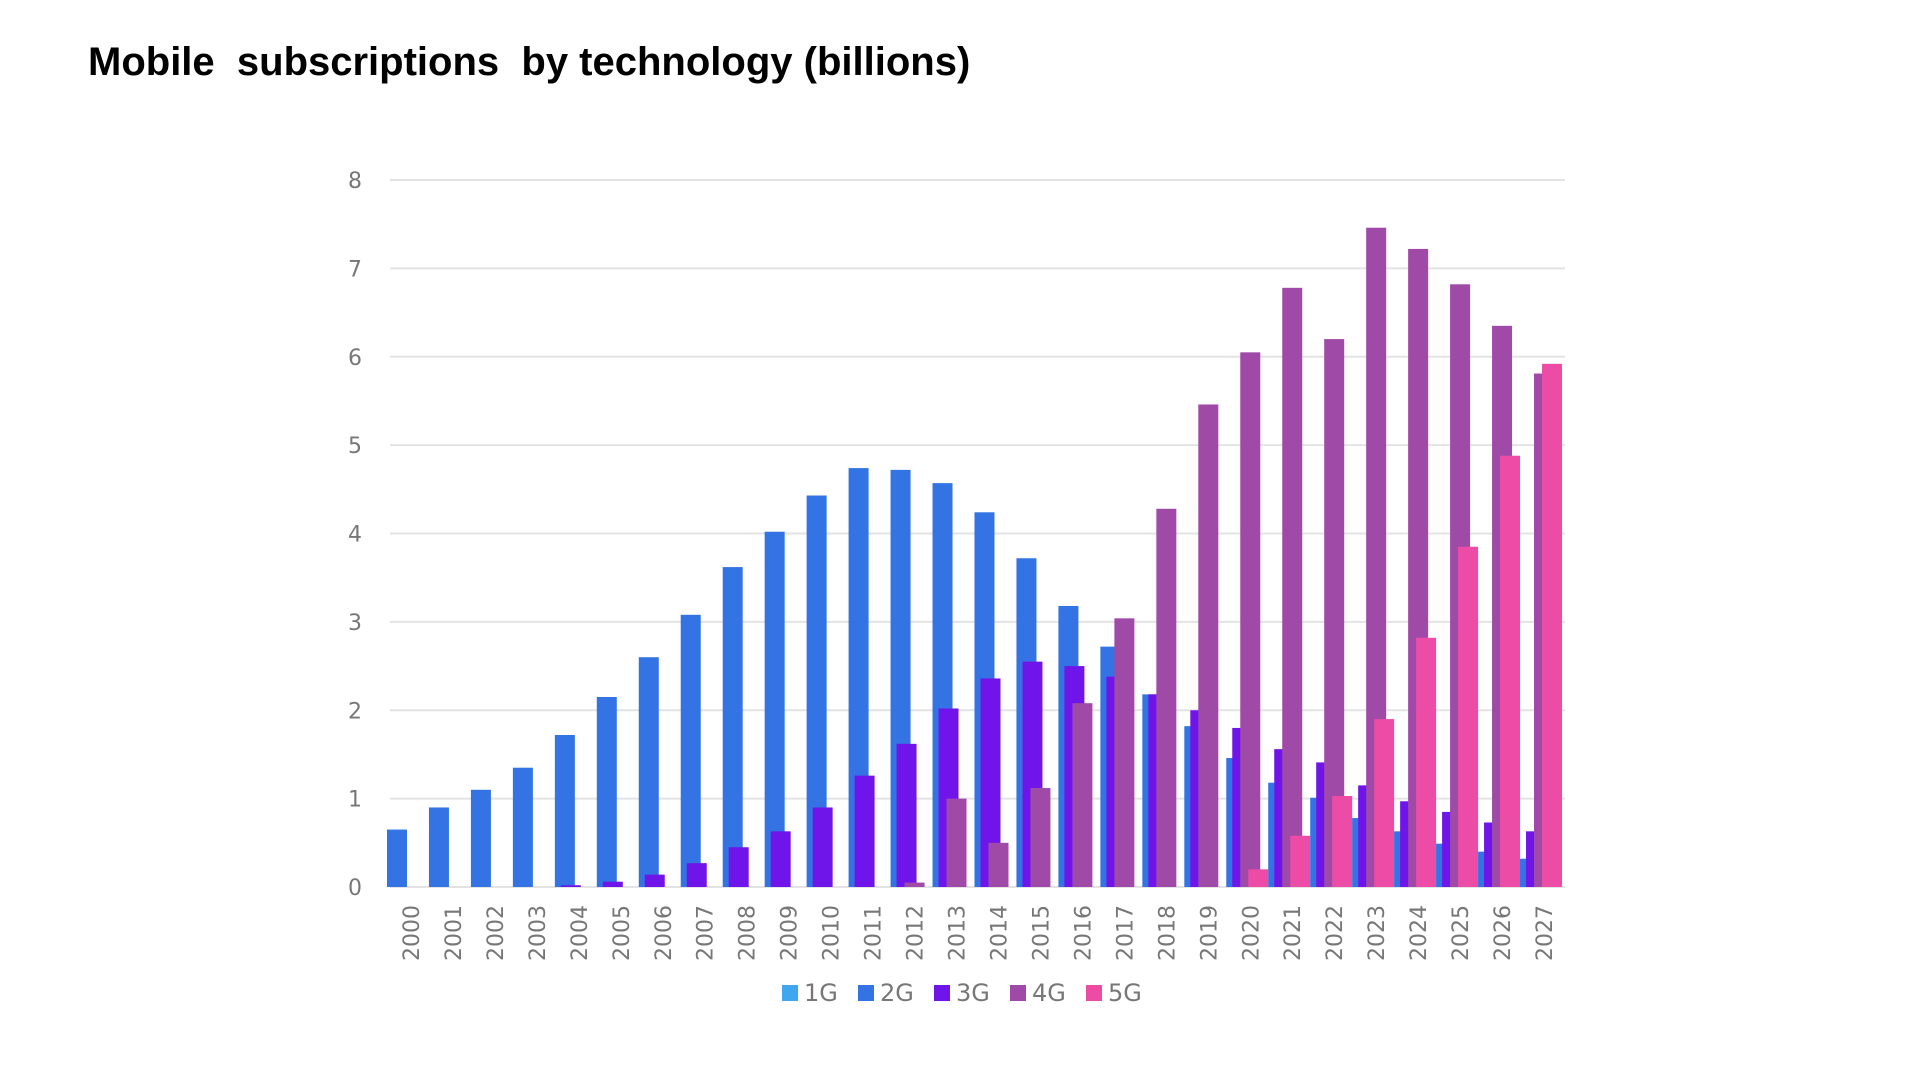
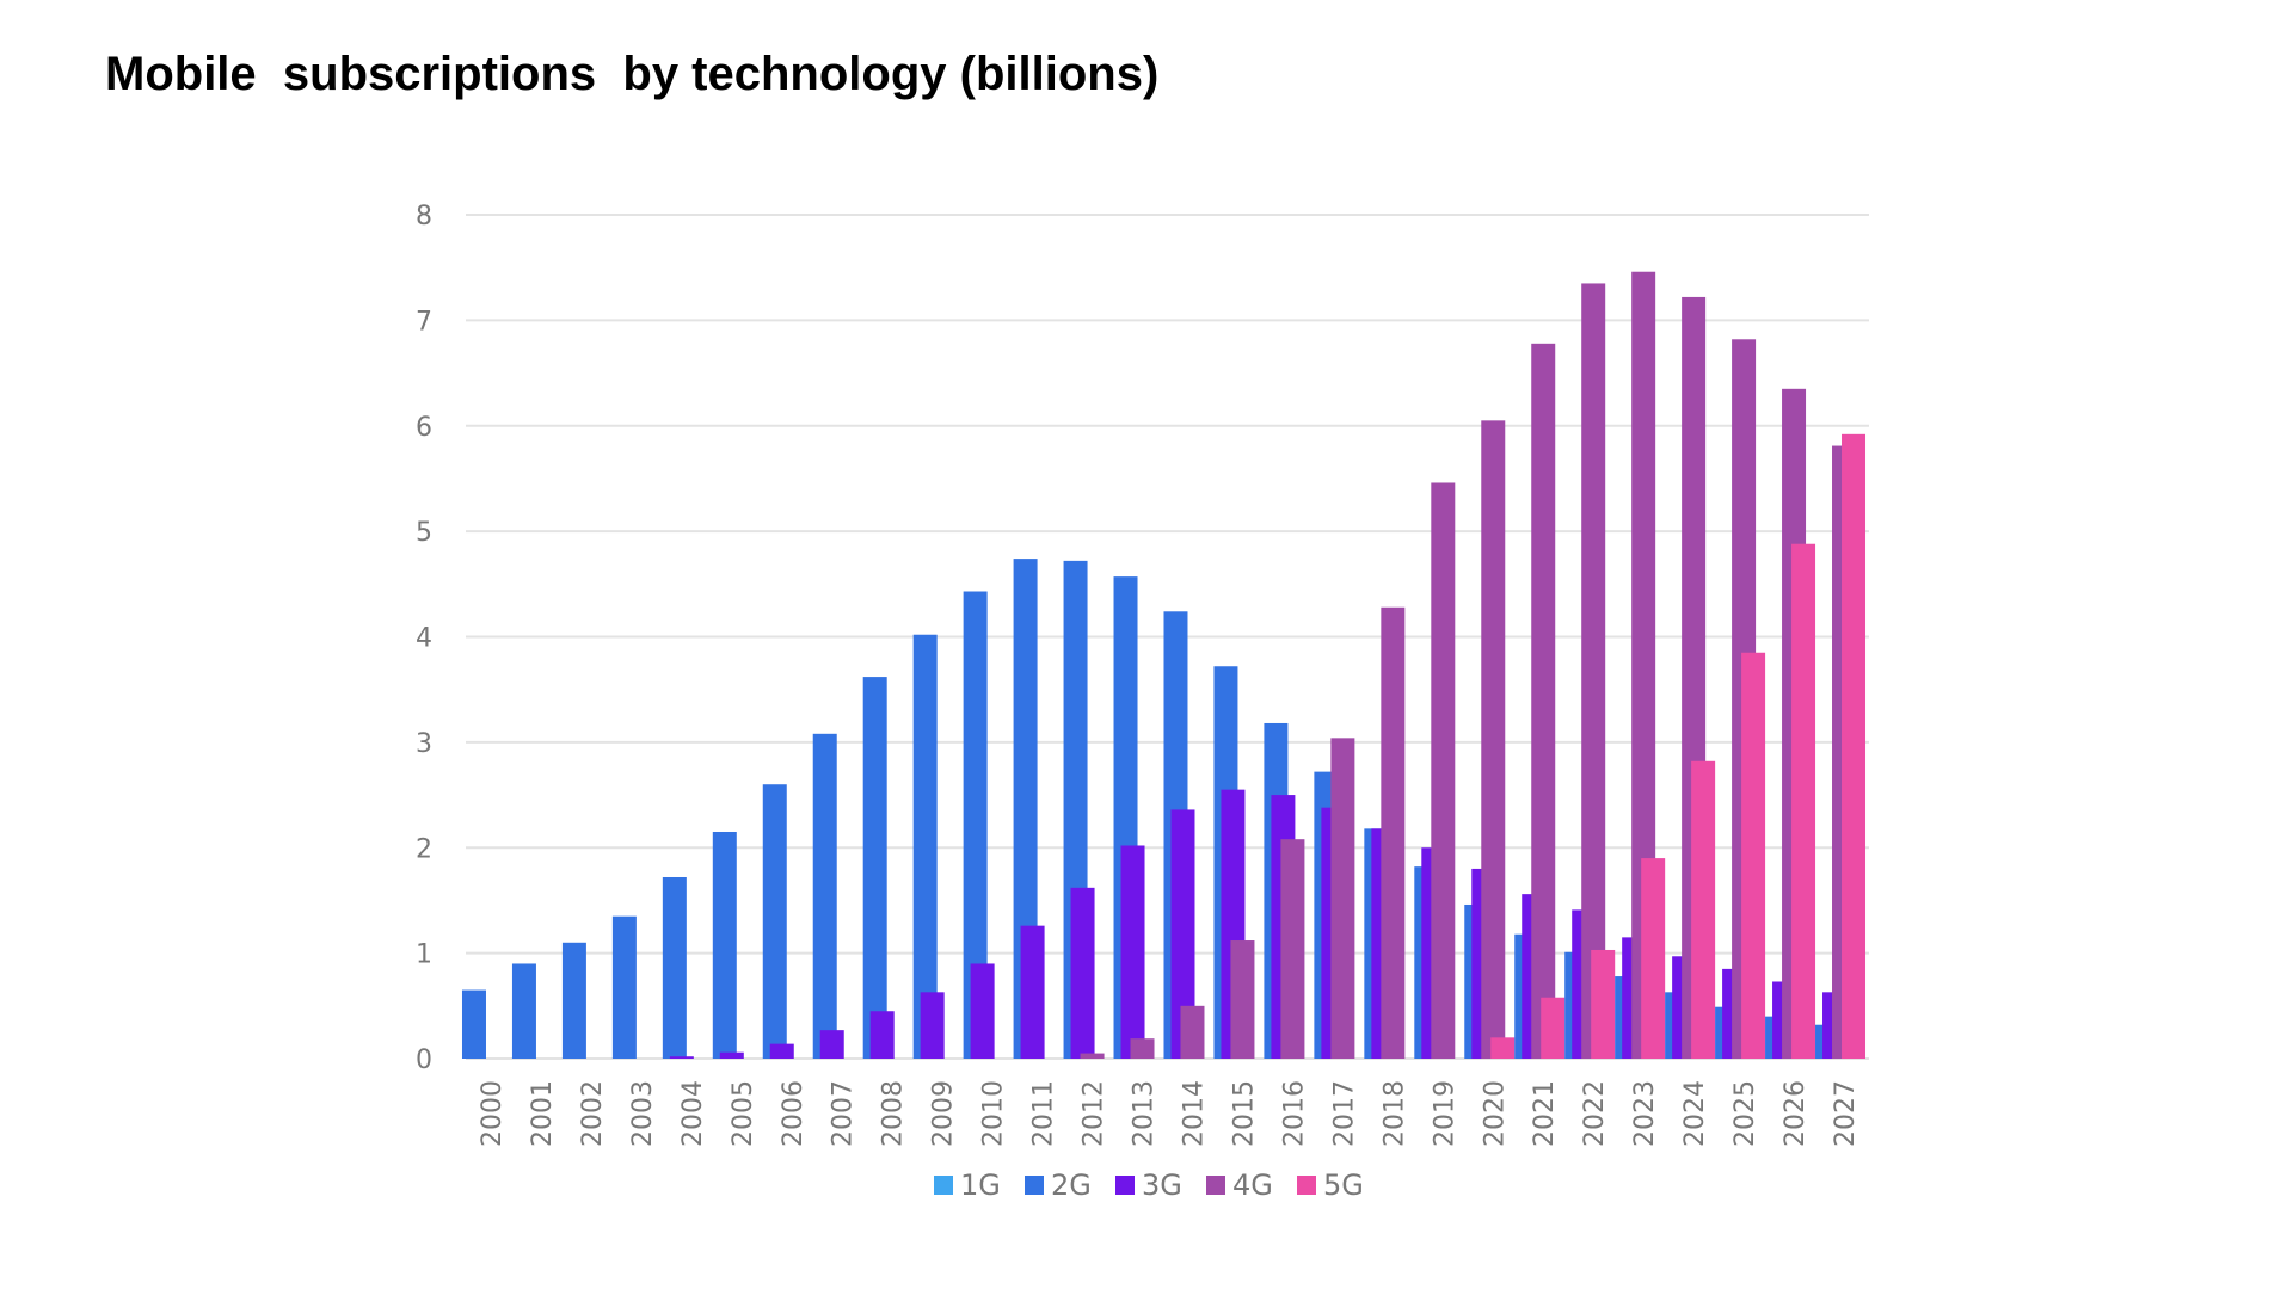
4G/2013: 1.0 -> 0.2
4G/2022: 6.2 -> 7.3
